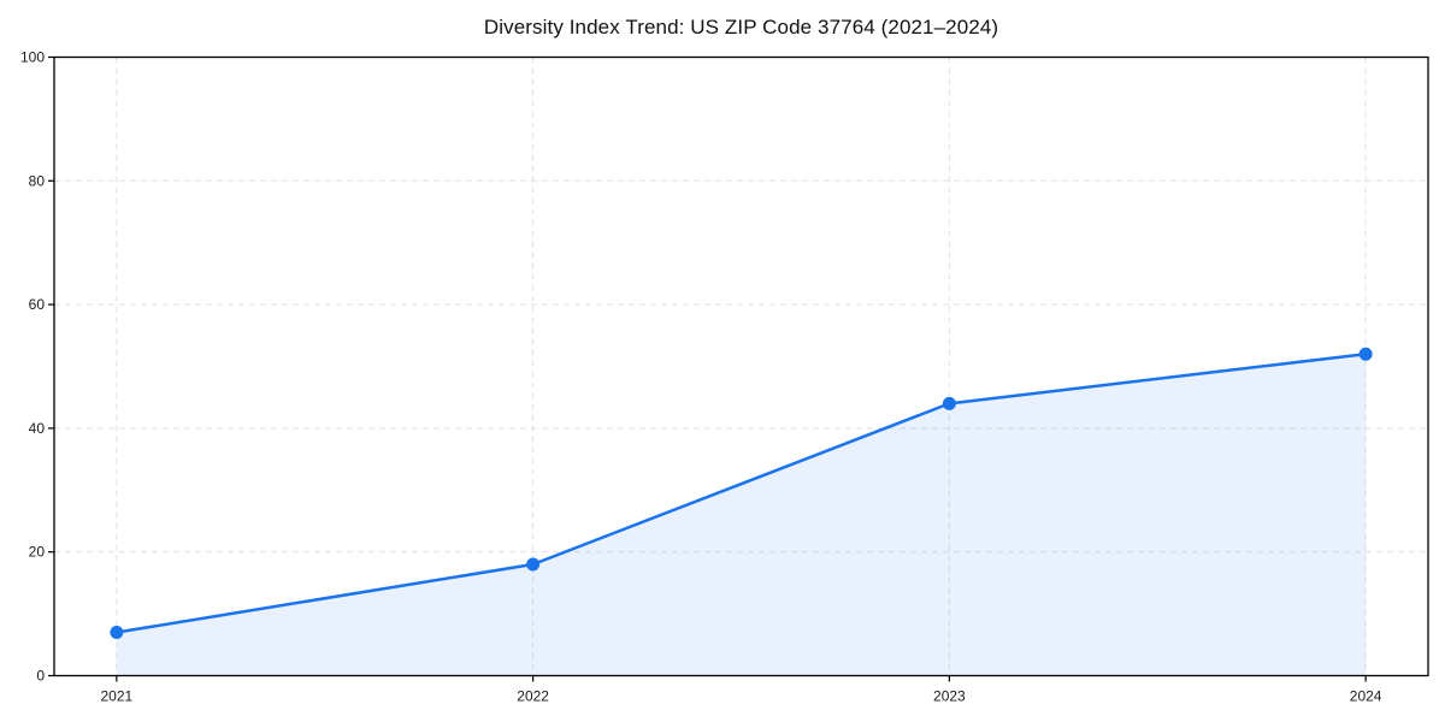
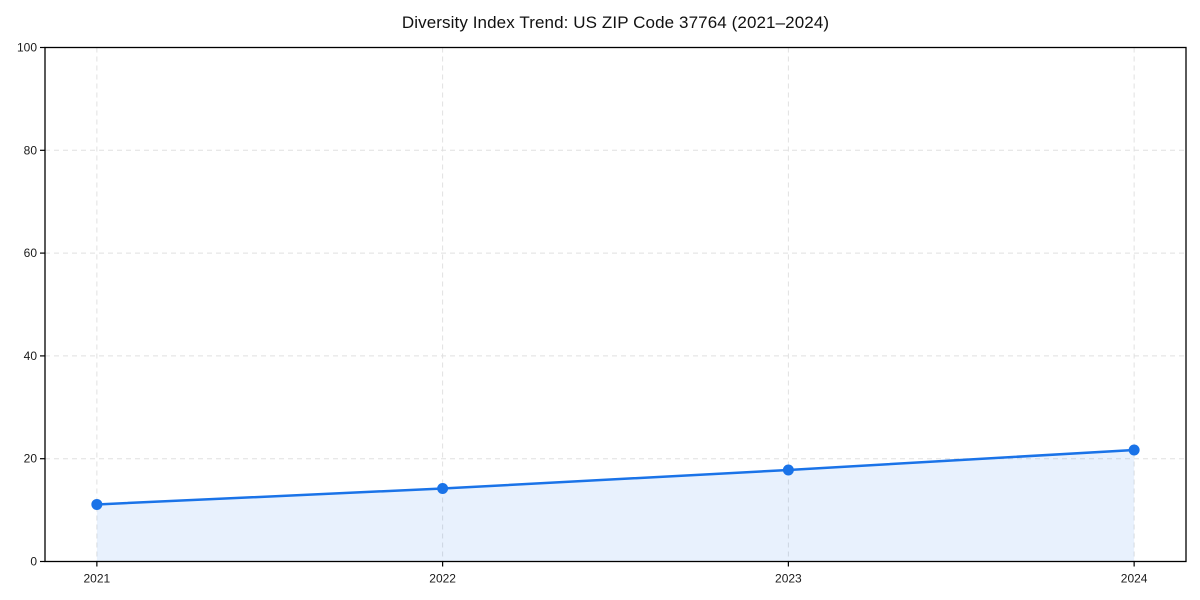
2021: 7 -> 11
2022: 18 -> 14
2023: 44 -> 18
2024: 52 -> 22
